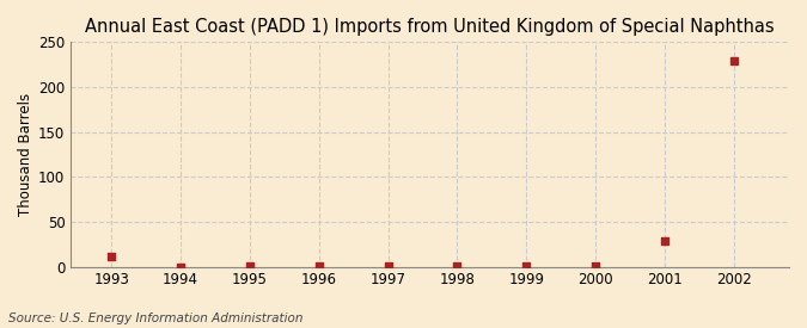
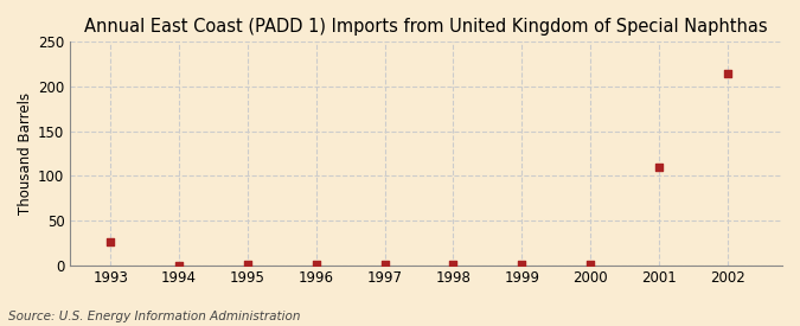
1993: 12 -> 26
2001: 28 -> 110
2002: 229 -> 214
